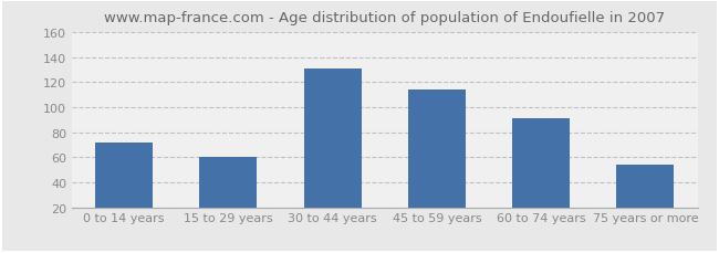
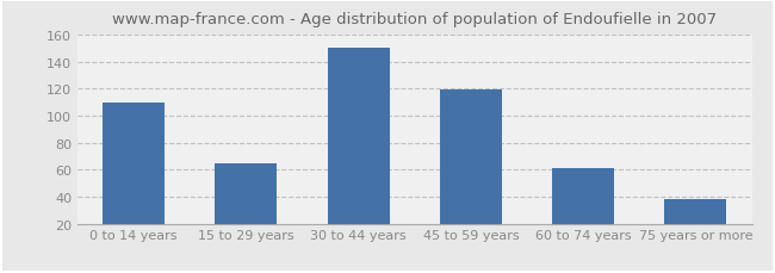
0 to 14 years: 72 -> 110
15 to 29 years: 60 -> 65
30 to 44 years: 131 -> 150
45 to 59 years: 114 -> 119
60 to 74 years: 91 -> 61
75 years or more: 54 -> 38
